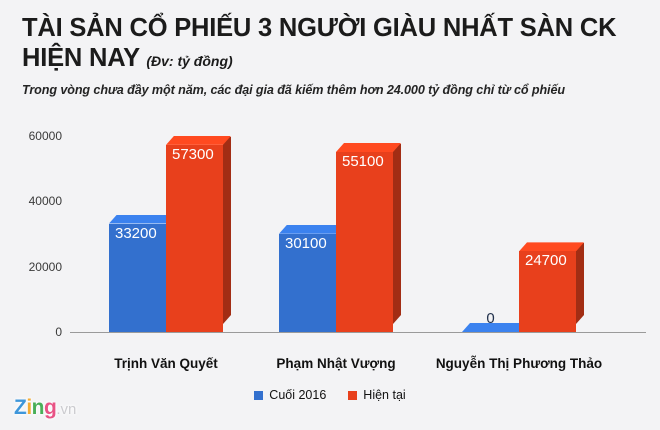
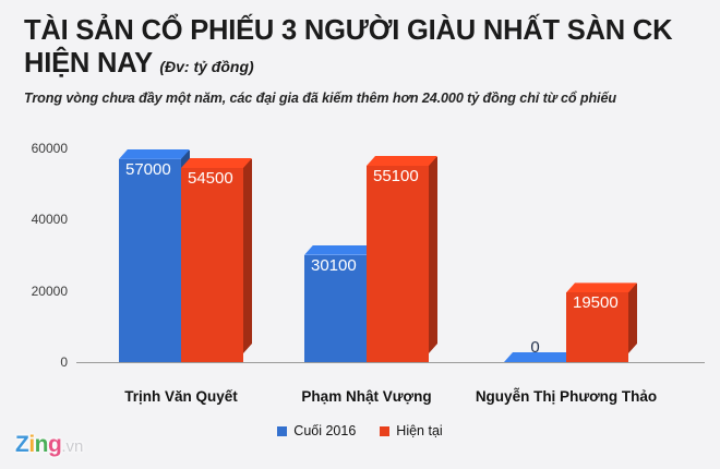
Cuối 2016/Trịnh Văn Quyết: 33200 -> 57000
Hiện tại/Trịnh Văn Quyết: 57300 -> 54500
Hiện tại/Nguyễn Thị Phương Thảo: 24700 -> 19500
